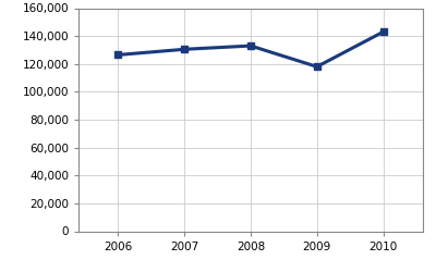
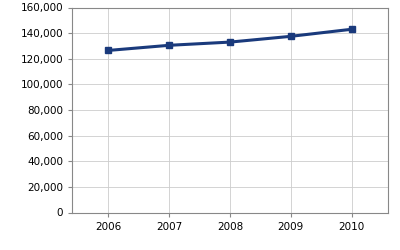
2009: 118,000 -> 138,000
